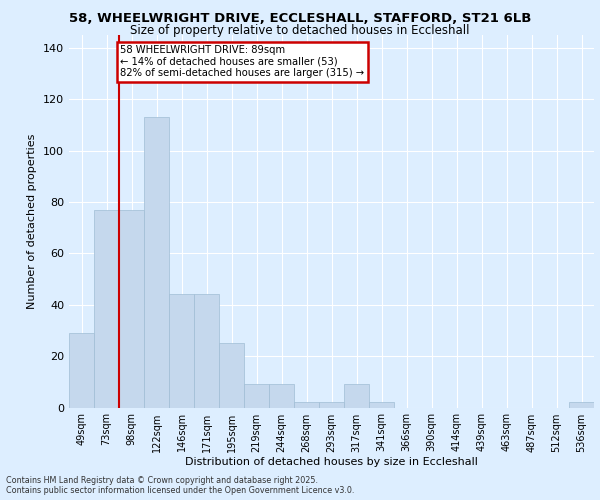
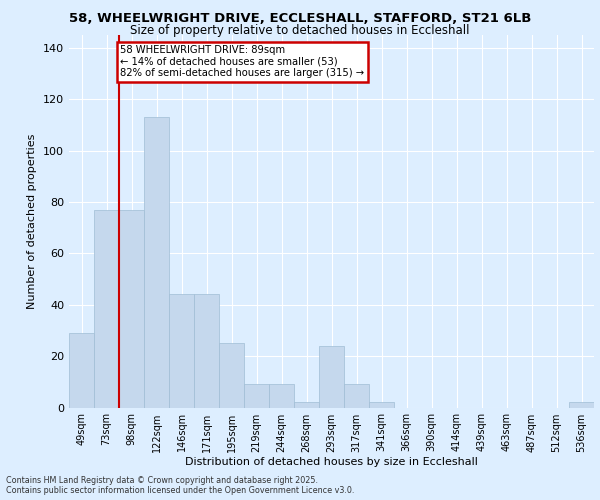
293sqm: 2 -> 24
